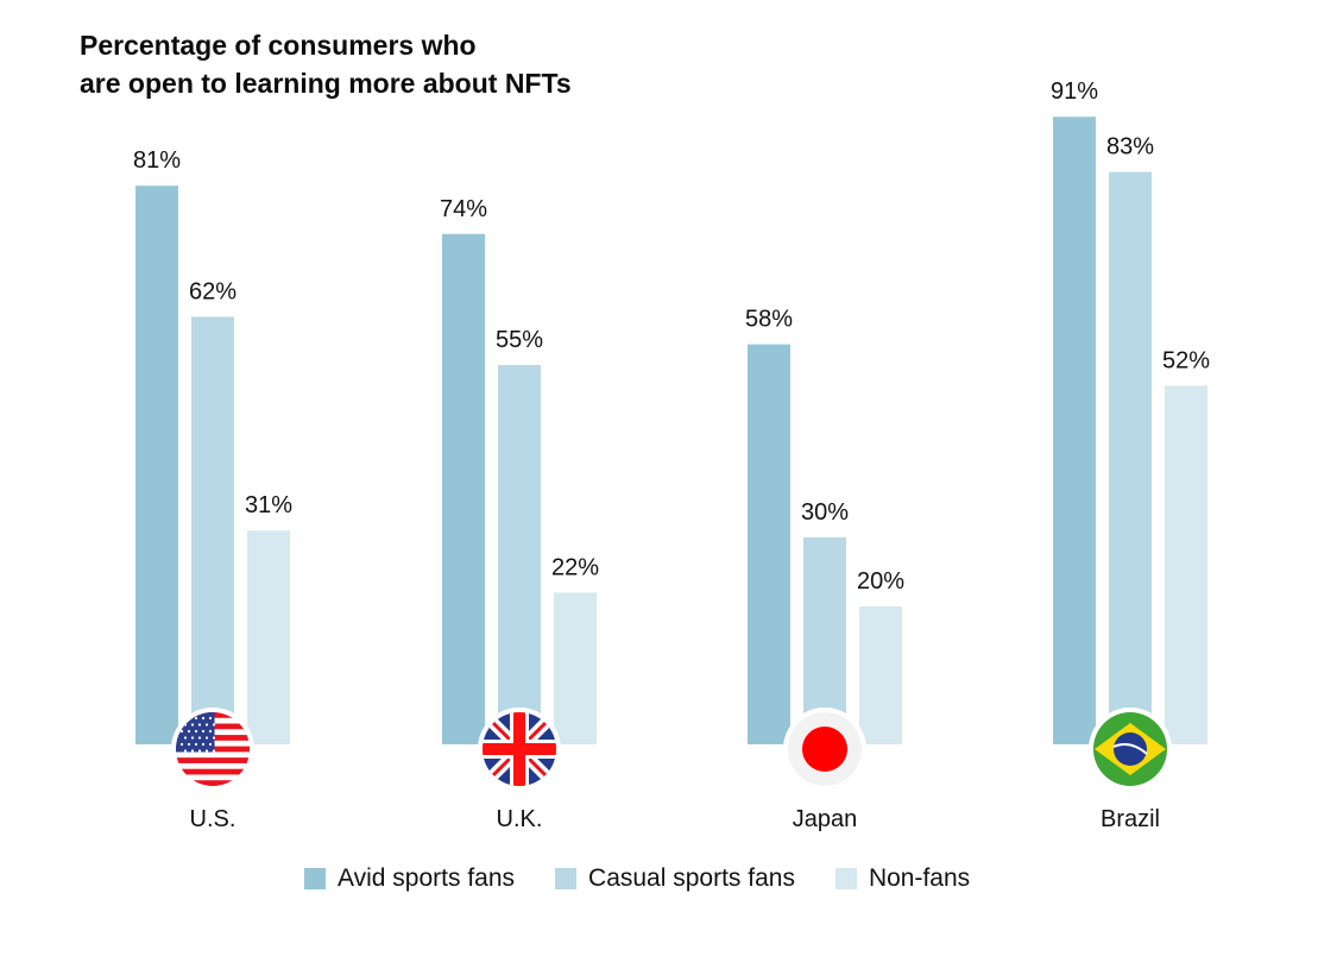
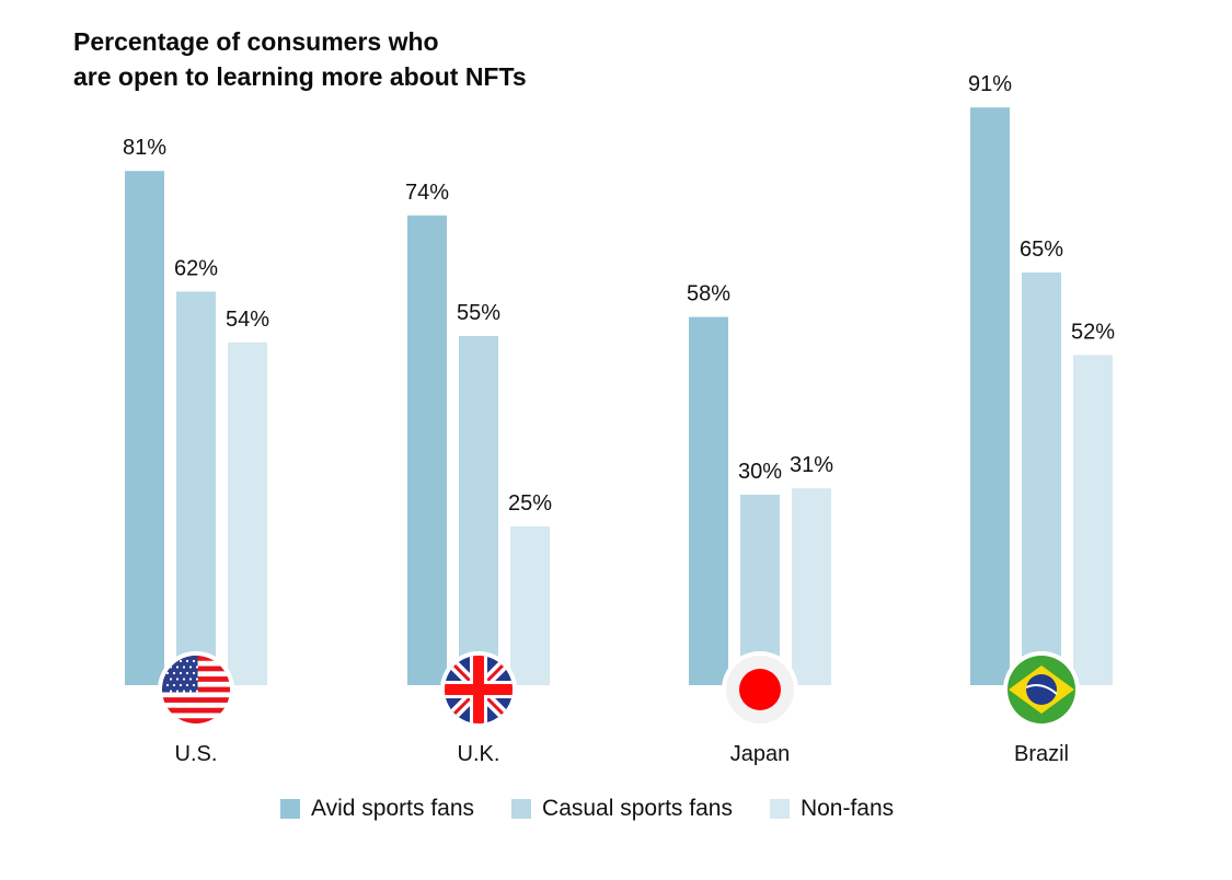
Non-fans/U.S.: 31% -> 54%
Non-fans/U.K.: 22% -> 25%
Non-fans/Japan: 20% -> 31%
Casual sports fans/Brazil: 83% -> 65%
